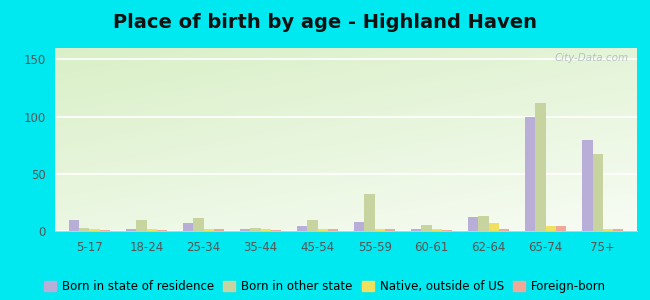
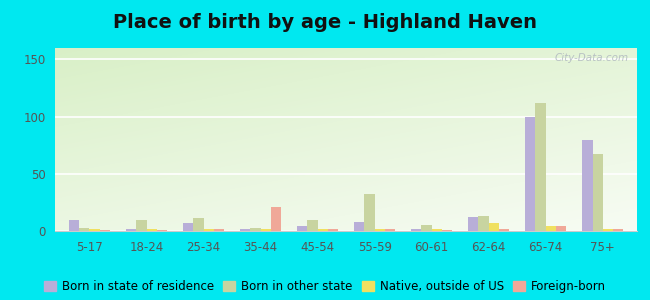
Foreign-born/35-44: 1 -> 21
